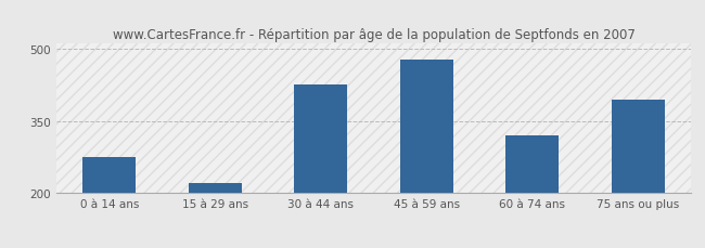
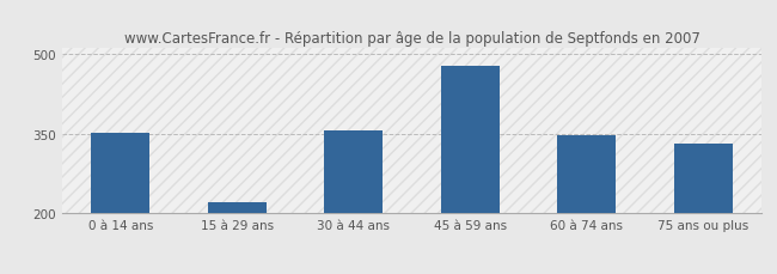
0 à 14 ans: 275 -> 352
30 à 44 ans: 425 -> 357
60 à 74 ans: 320 -> 347
75 ans ou plus: 395 -> 332
